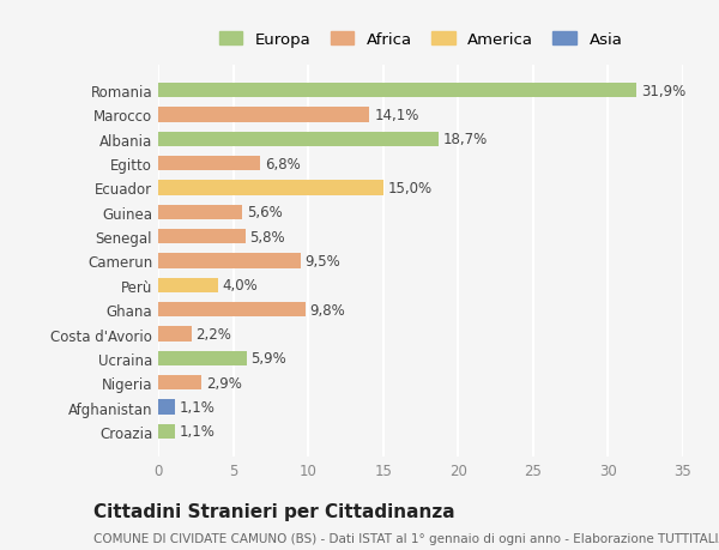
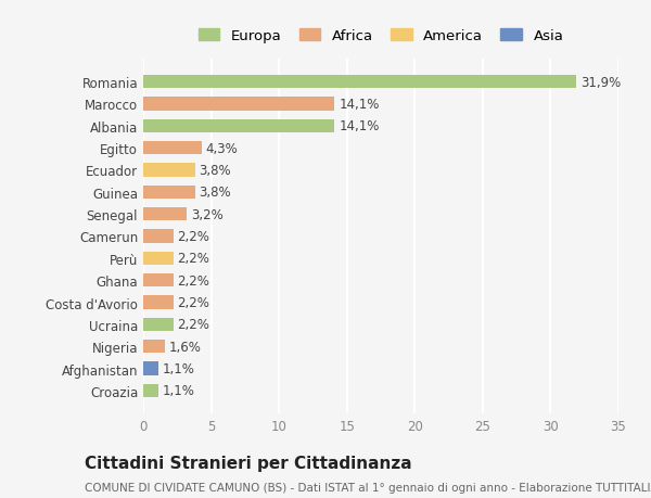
Albania: 18,7% -> 14,1%
Egitto: 6,8% -> 4,3%
Ecuador: 15,0% -> 3,8%
Guinea: 5,6% -> 3,8%
Senegal: 5,8% -> 3,2%
Camerun: 9,5% -> 2,2%
Perù: 4,0% -> 2,2%
Ghana: 9,8% -> 2,2%
Ucraina: 5,9% -> 2,2%
Nigeria: 2,9% -> 1,6%
